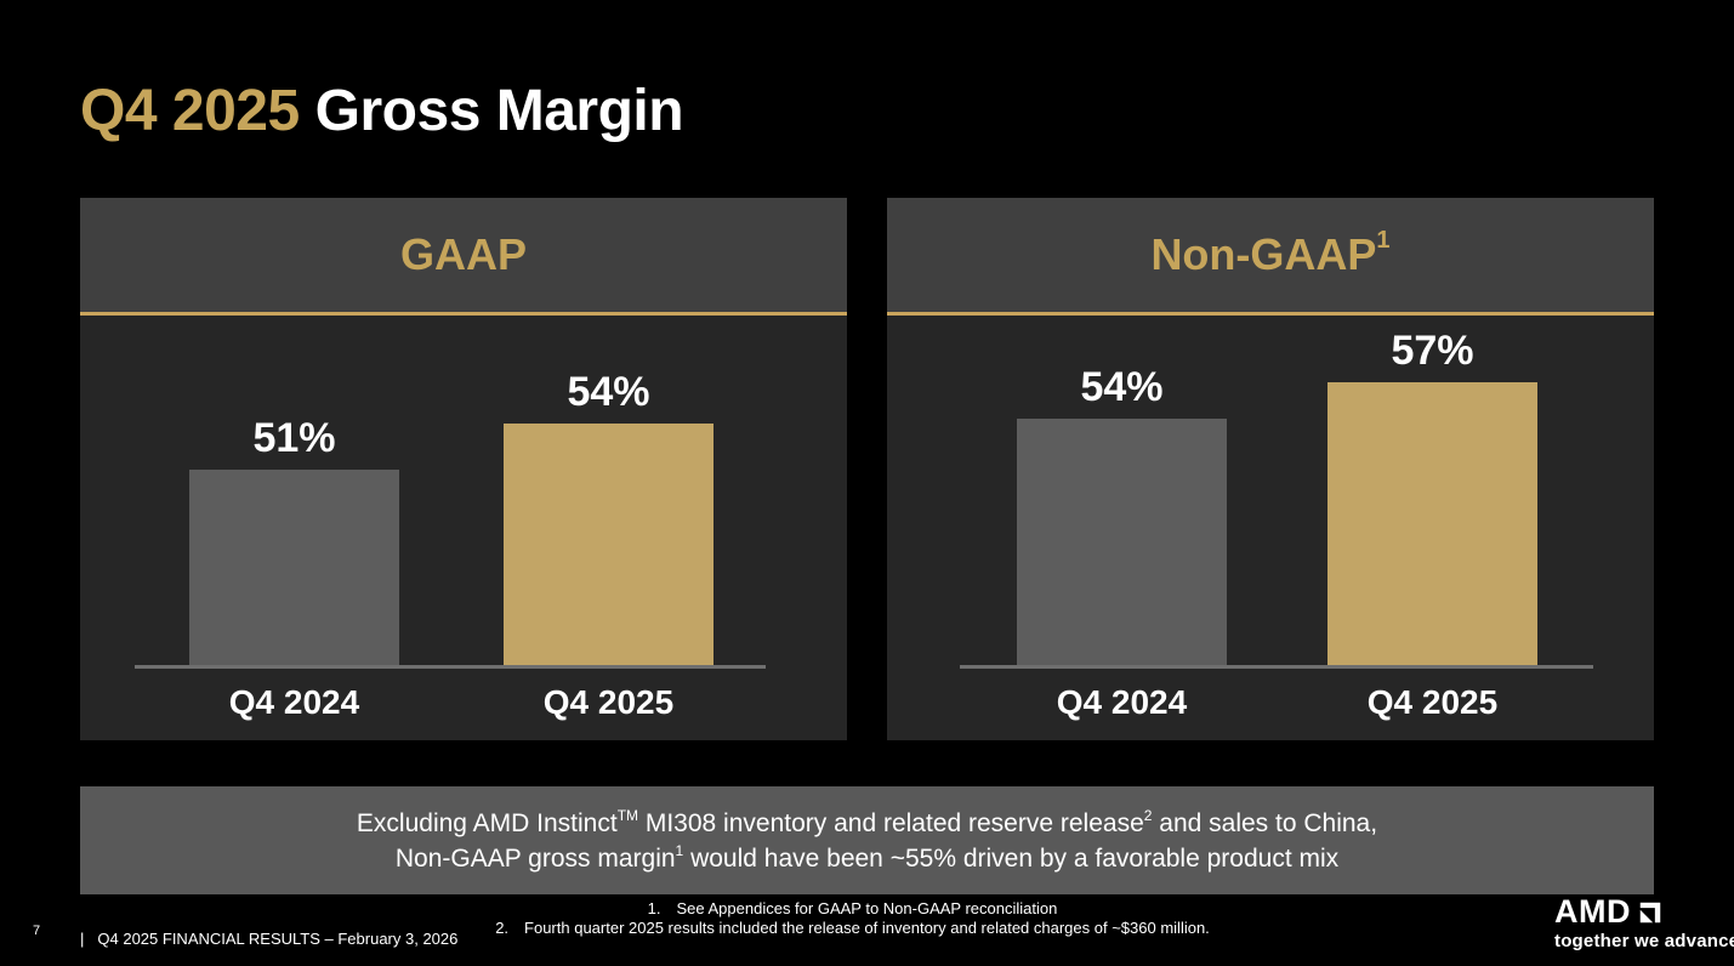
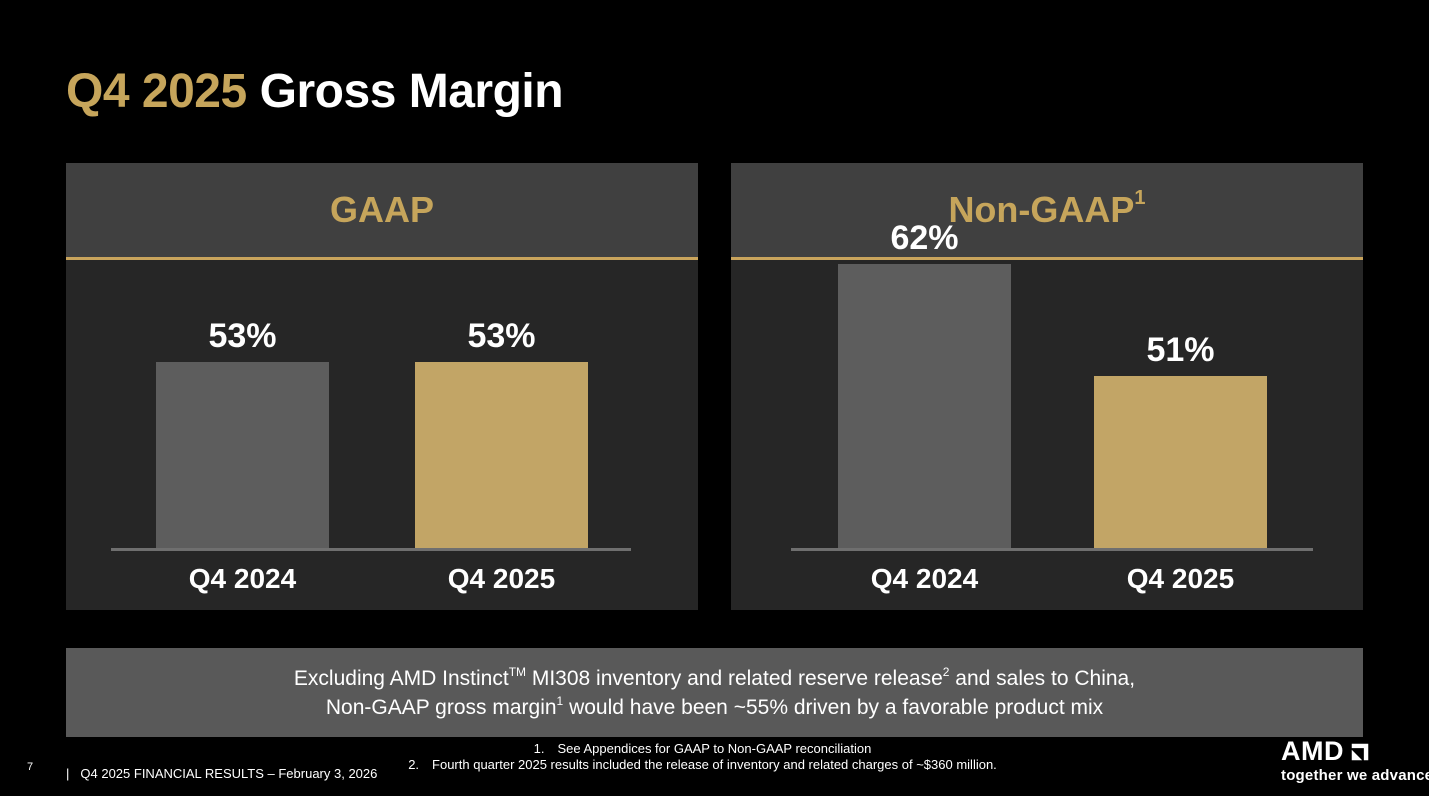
GAAP/Q4 2024: 51% -> 53%
GAAP/Q4 2025: 54% -> 53%
Non-GAAP/Q4 2024: 54% -> 62%
Non-GAAP/Q4 2025: 57% -> 51%
